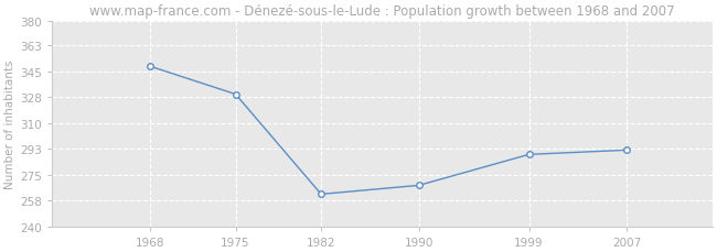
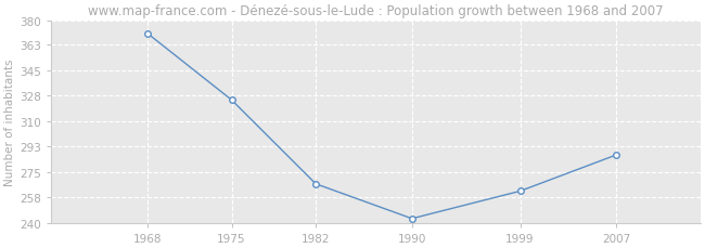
1968: 349 -> 371
1975: 330 -> 325
1982: 262 -> 267
1990: 268 -> 243
1999: 289 -> 262
2007: 292 -> 287
